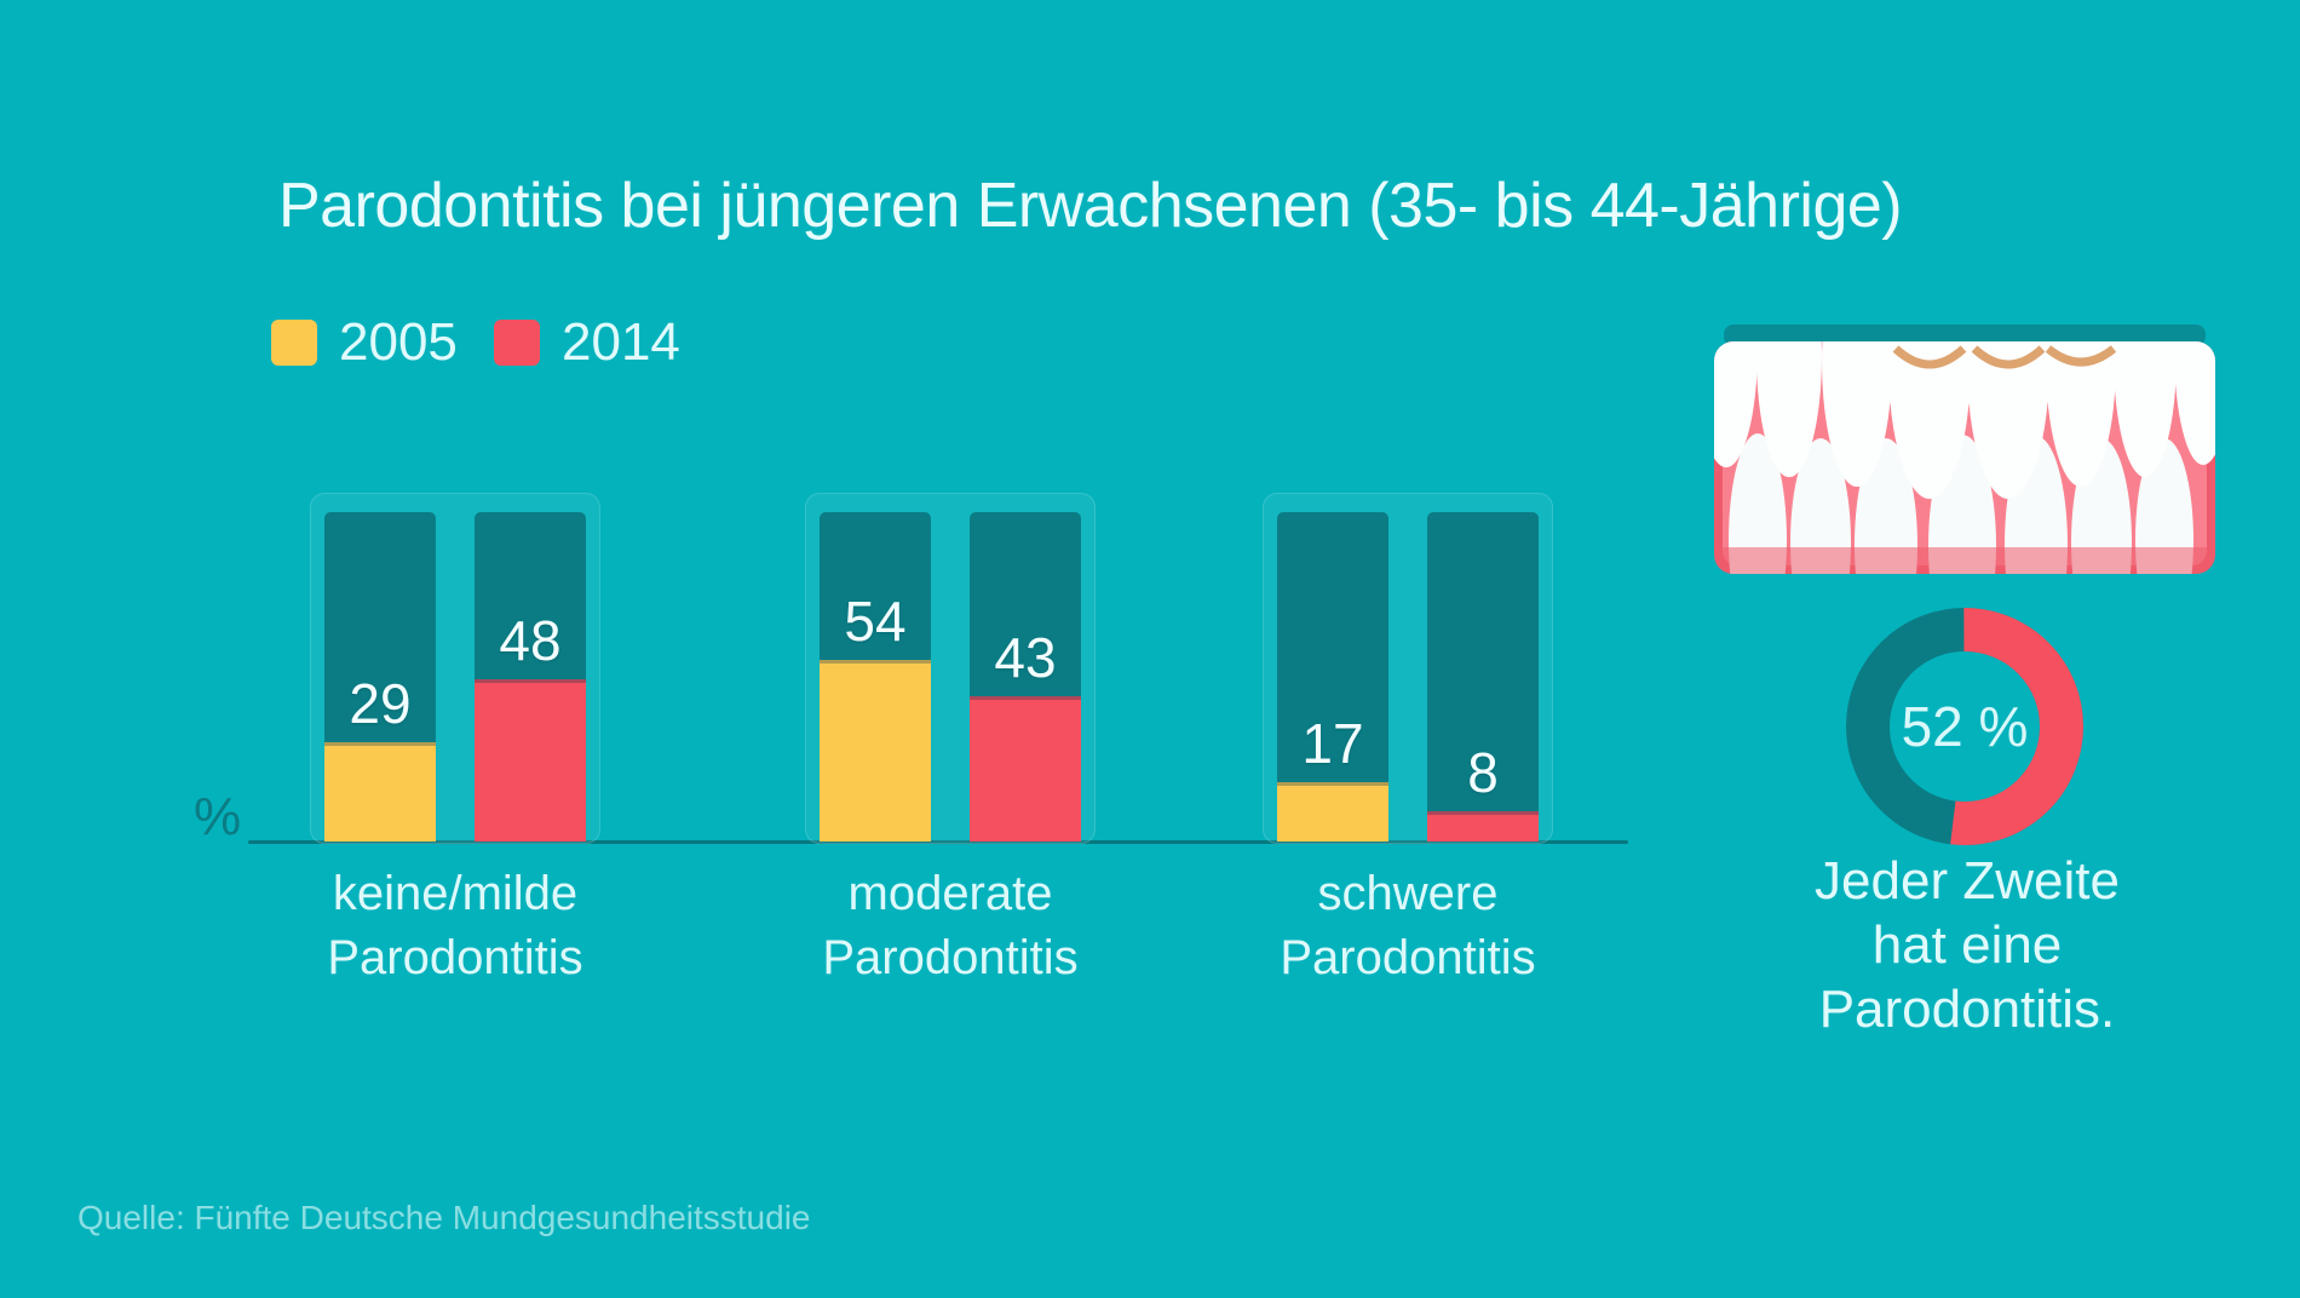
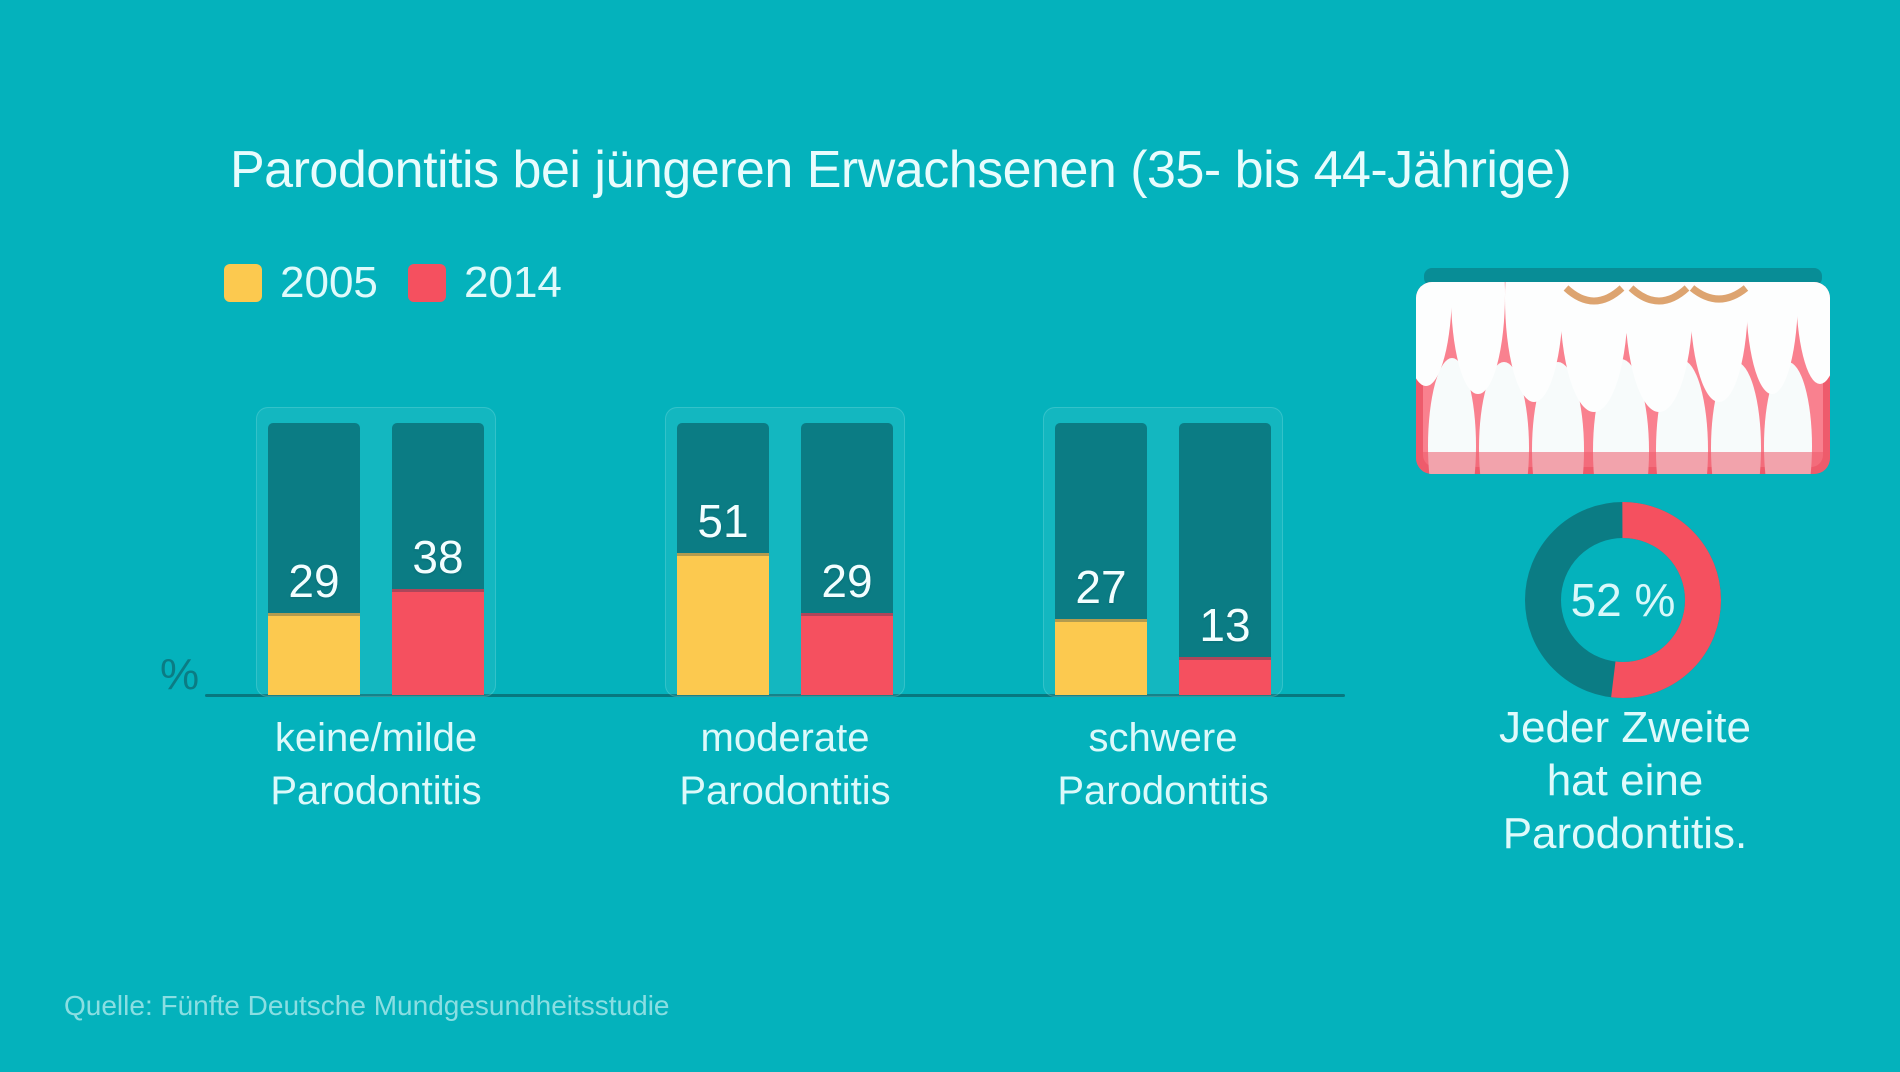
2014/keine/milde Parodontitis: 48 -> 38
2005/moderate Parodontitis: 54 -> 51
2014/moderate Parodontitis: 43 -> 29
2005/schwere Parodontitis: 17 -> 27
2014/schwere Parodontitis: 8 -> 13
